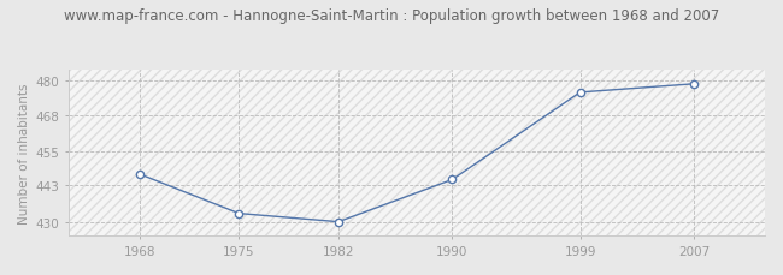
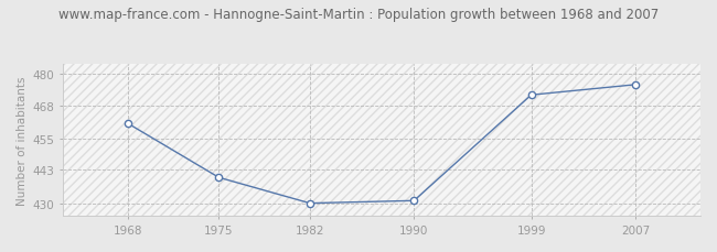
1968: 447 -> 461
1975: 433 -> 440
1990: 445 -> 431
1999: 476 -> 472
2007: 479 -> 476
